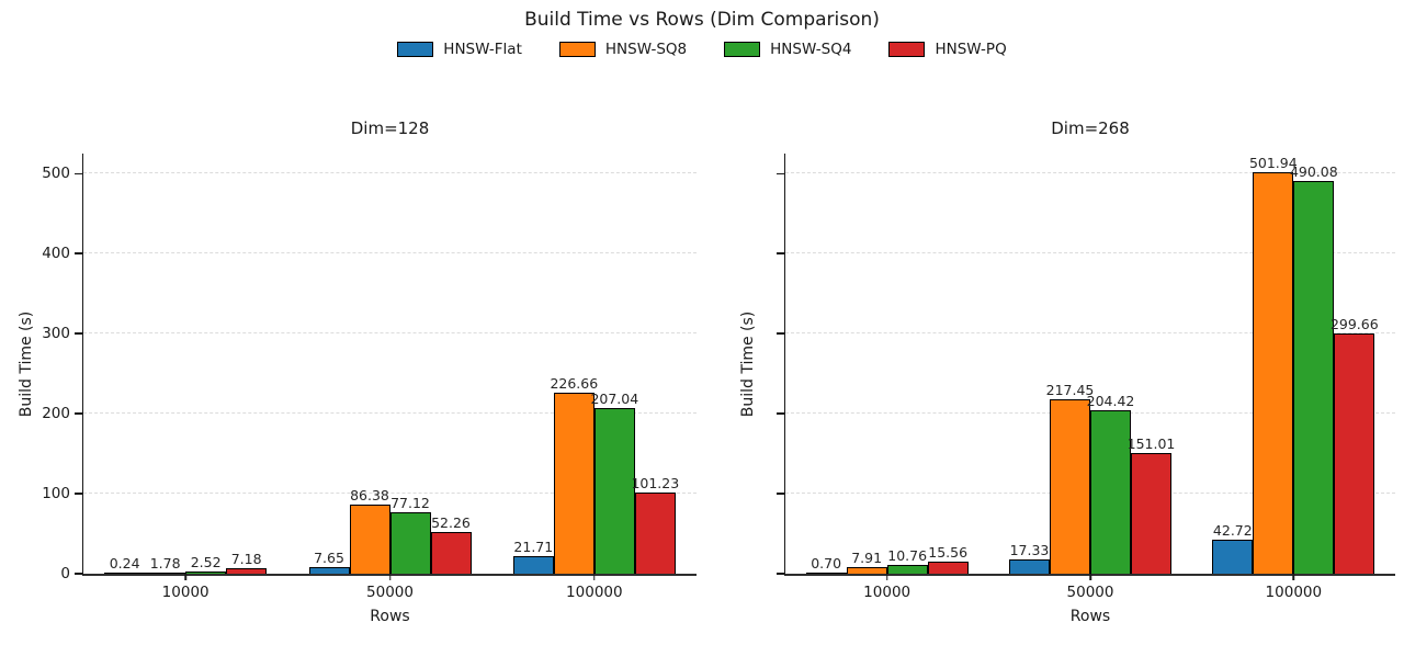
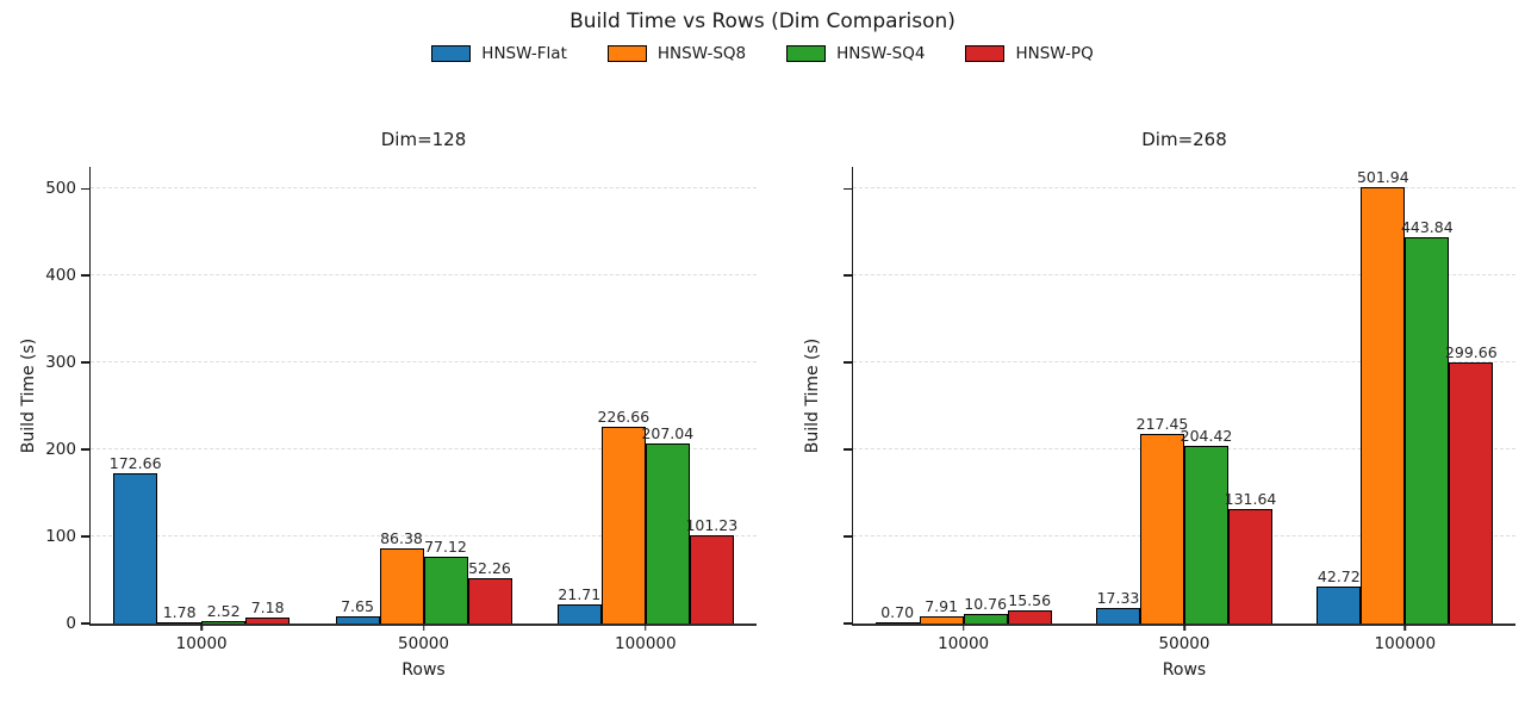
Dim=128/HNSW-Flat/10000: 0.24 -> 172.66
Dim=268/HNSW-PQ/50000: 151.01 -> 131.64
Dim=268/HNSW-SQ4/100000: 490.08 -> 443.84
